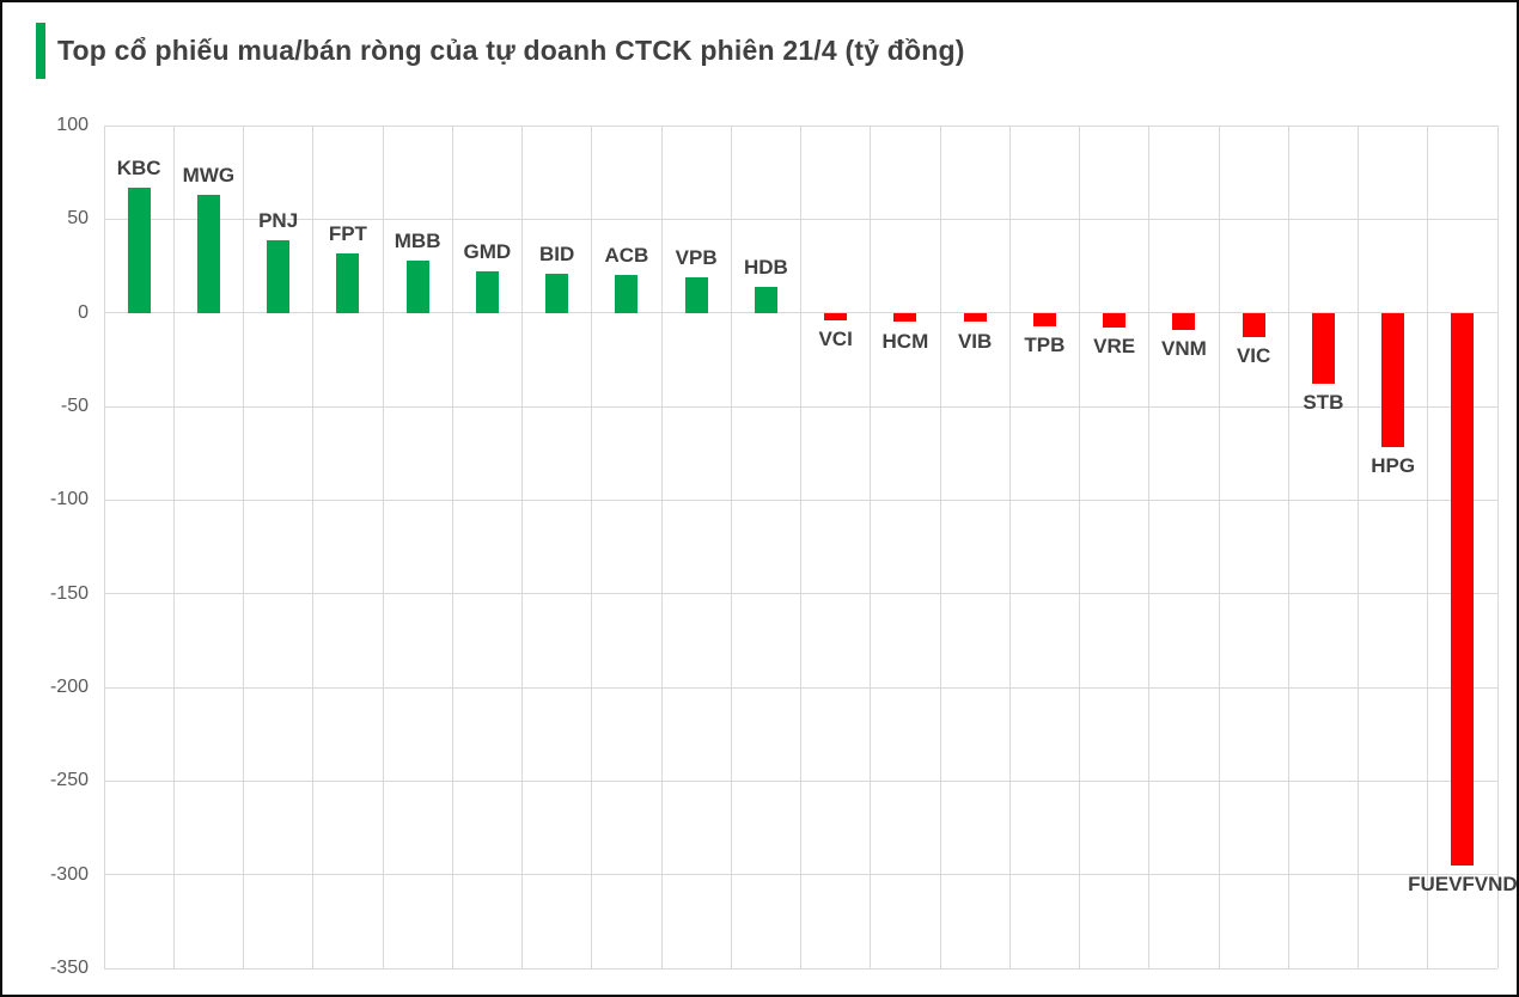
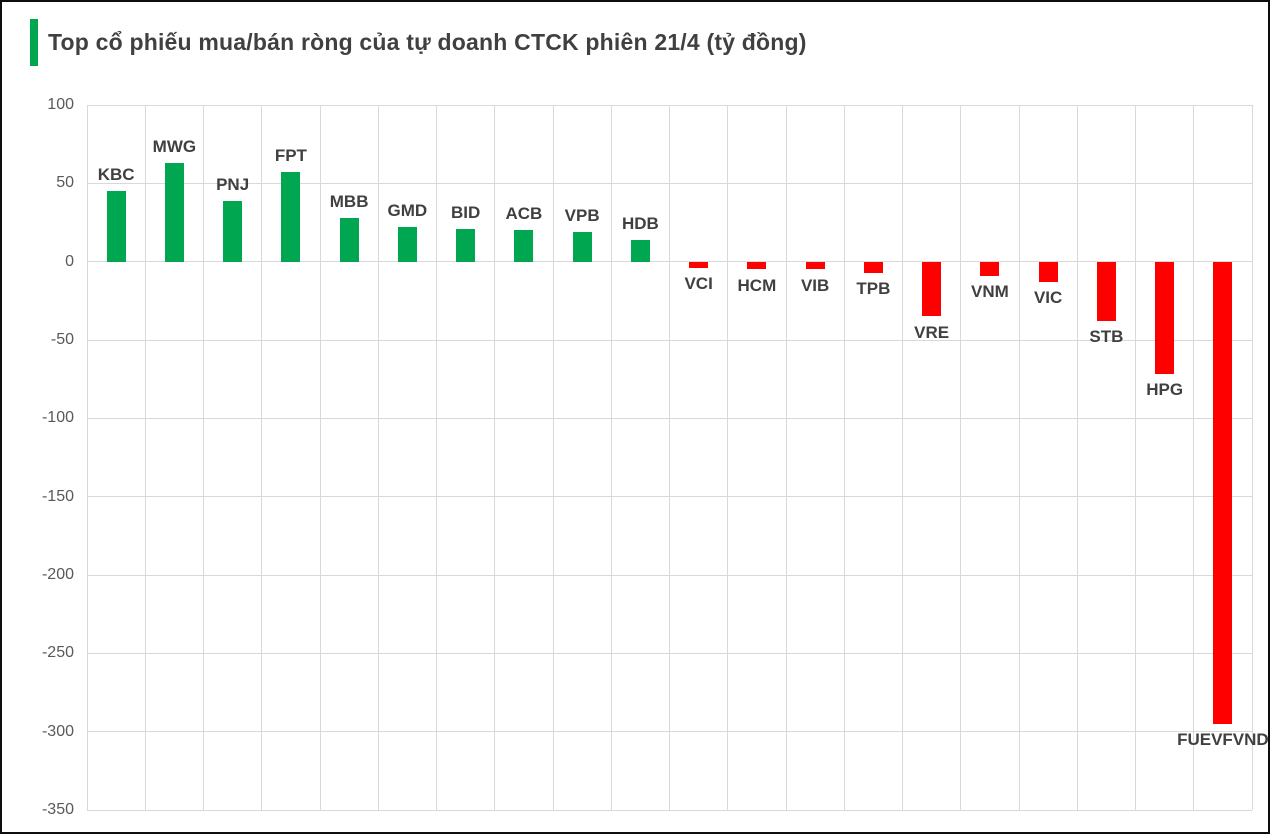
KBC: 67 -> 45
FPT: 32 -> 57
VRE: -8 -> -35
